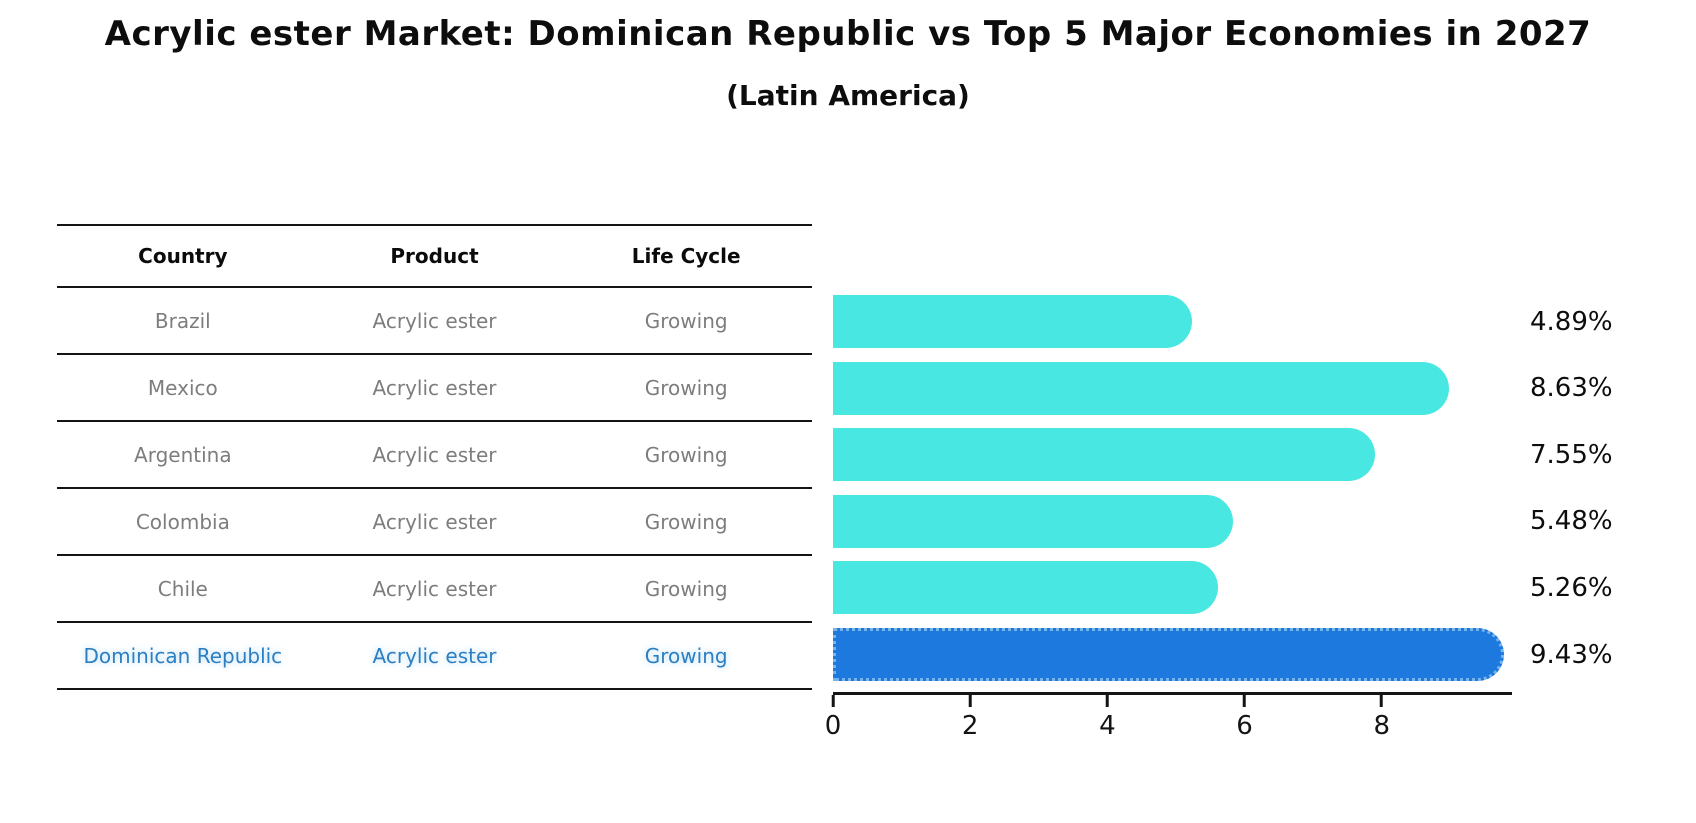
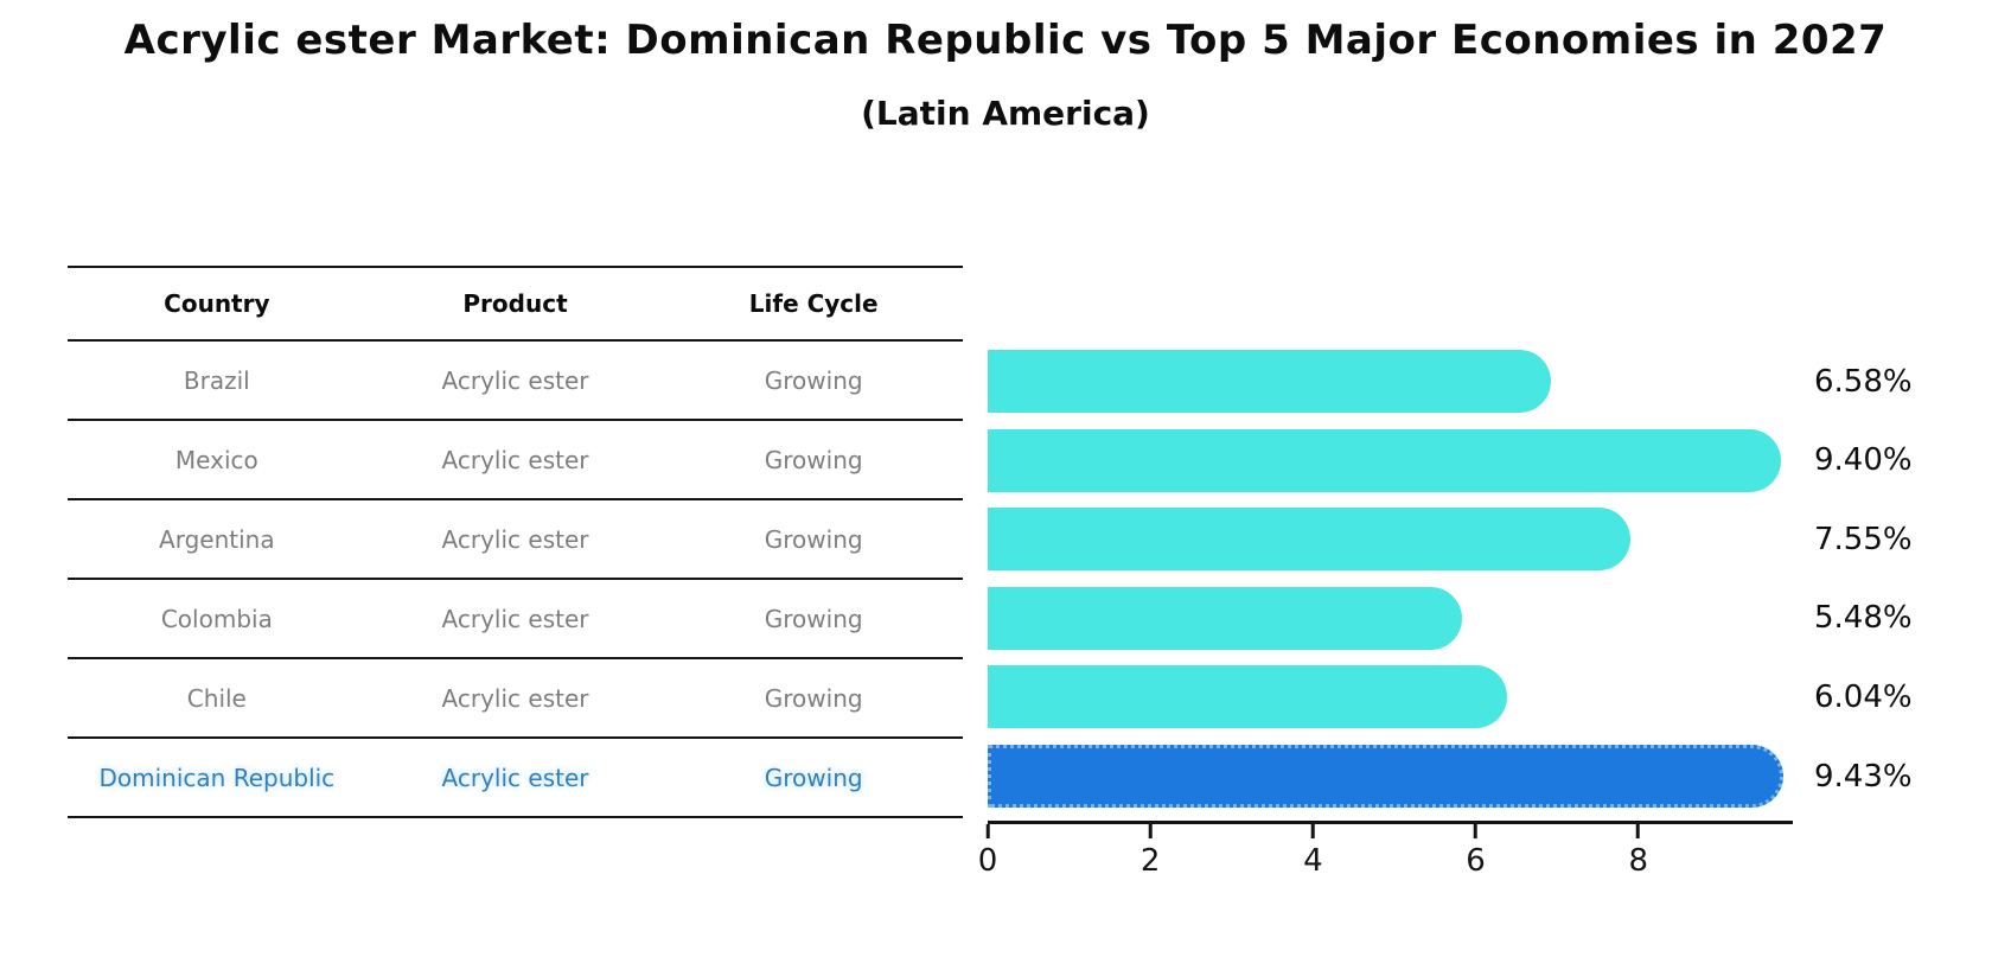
Brazil: 4.89% -> 6.58%
Mexico: 8.63% -> 9.40%
Chile: 5.26% -> 6.04%
